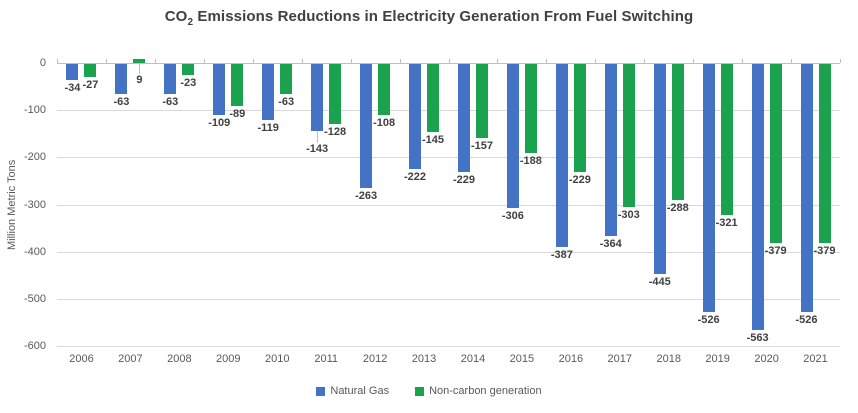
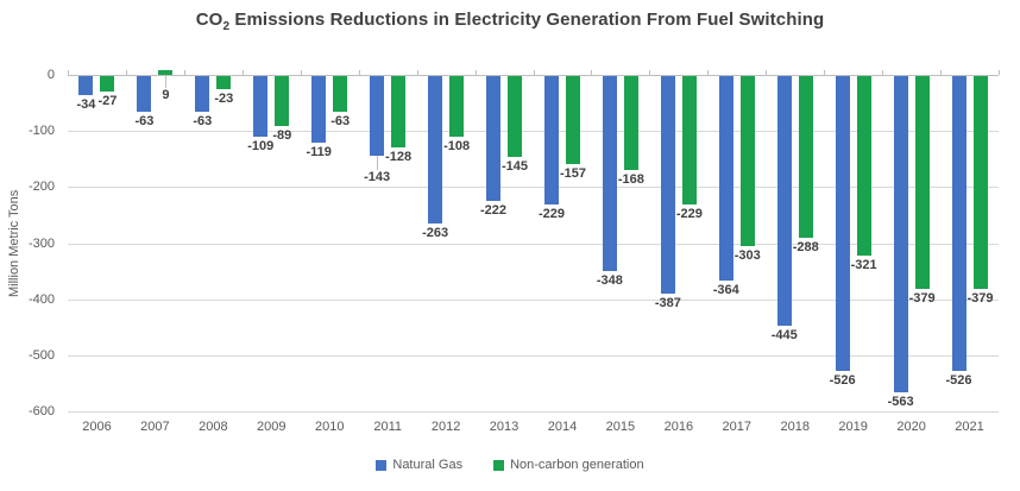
Natural Gas/2015: -306 -> -348
Non-carbon generation/2015: -188 -> -168
